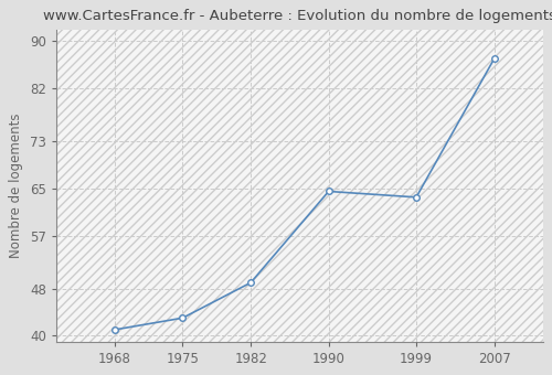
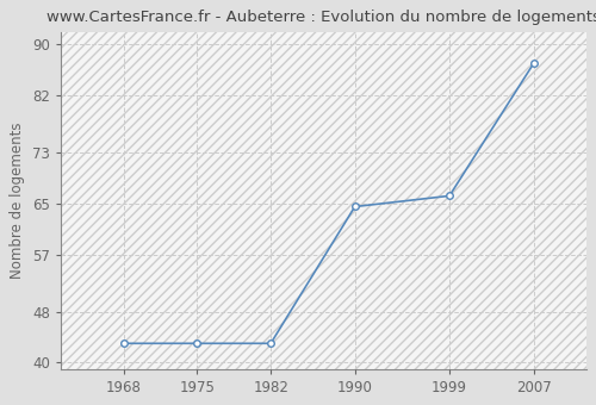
1968: 41.0 -> 43.0
1982: 49.0 -> 43.0
1999: 63.5 -> 66.2
